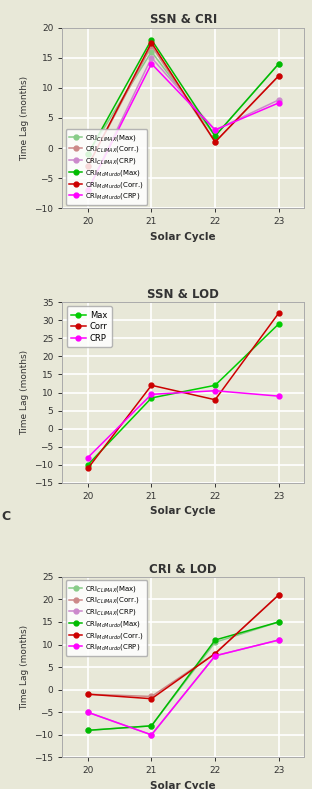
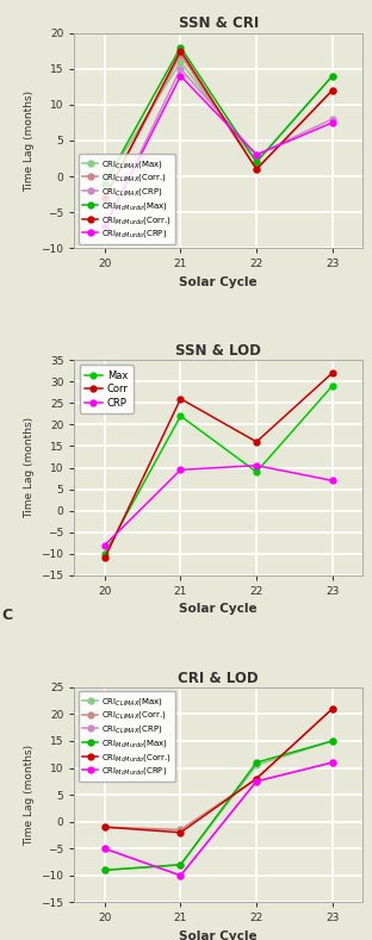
SSN & LOD/Max/21: 8.5 -> 22.0
SSN & LOD/Corr/21: 12 -> 26
SSN & LOD/Max/22: 12.0 -> 9.0
SSN & LOD/Corr/22: 8 -> 16
SSN & LOD/CRP/23: 9.0 -> 7.0
